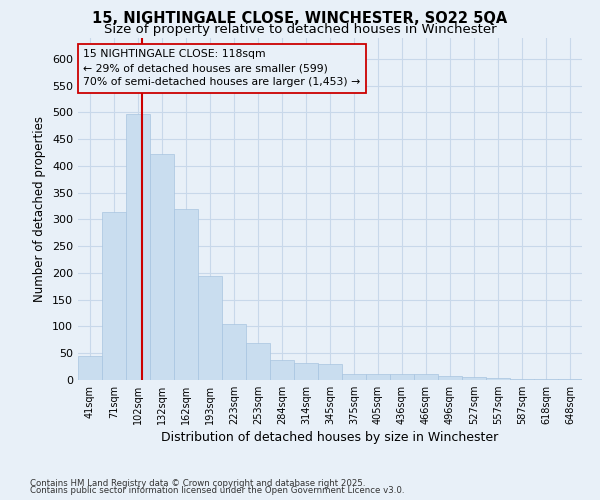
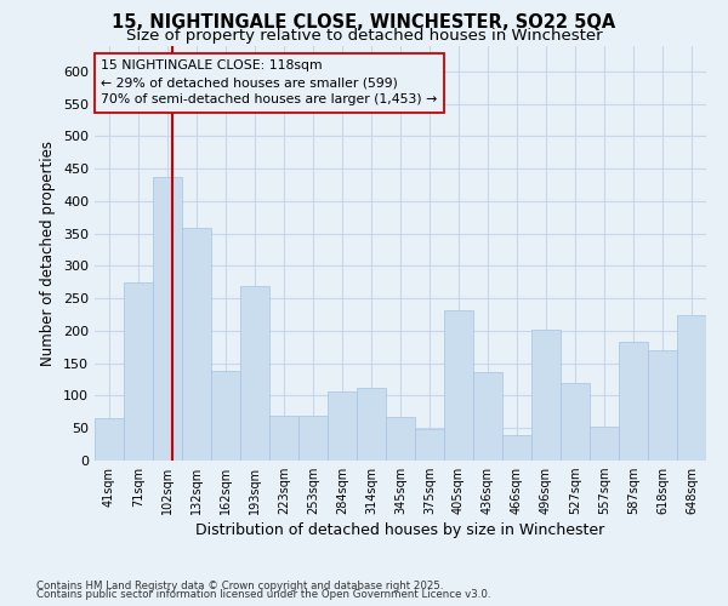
41sqm: 45 -> 66
71sqm: 313 -> 274
102sqm: 497 -> 438
132sqm: 423 -> 358
162sqm: 320 -> 138
193sqm: 195 -> 270
223sqm: 105 -> 70
284sqm: 37 -> 106
314sqm: 32 -> 112
345sqm: 30 -> 68
375sqm: 12 -> 48
405sqm: 11 -> 232
436sqm: 12 -> 136
466sqm: 11 -> 40
496sqm: 8 -> 202
527sqm: 5 -> 120
557sqm: 3 -> 52
587sqm: 2 -> 184
618sqm: 1 -> 170
648sqm: 1 -> 224
